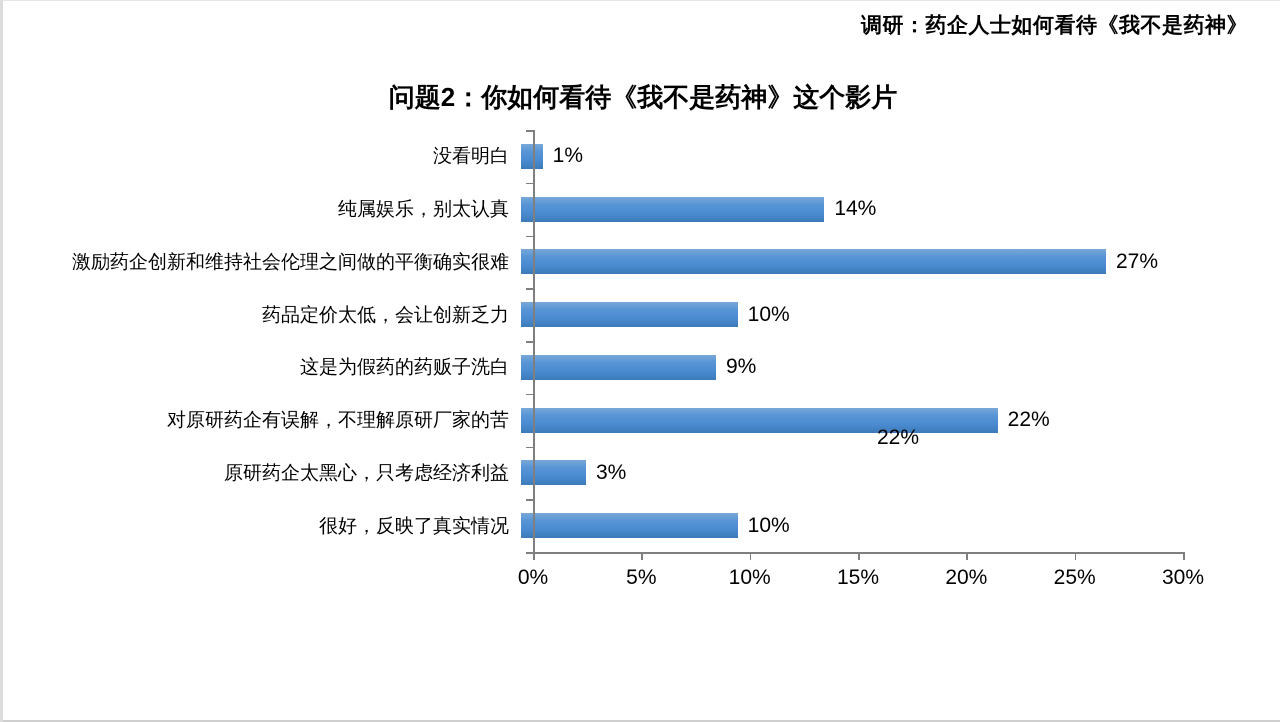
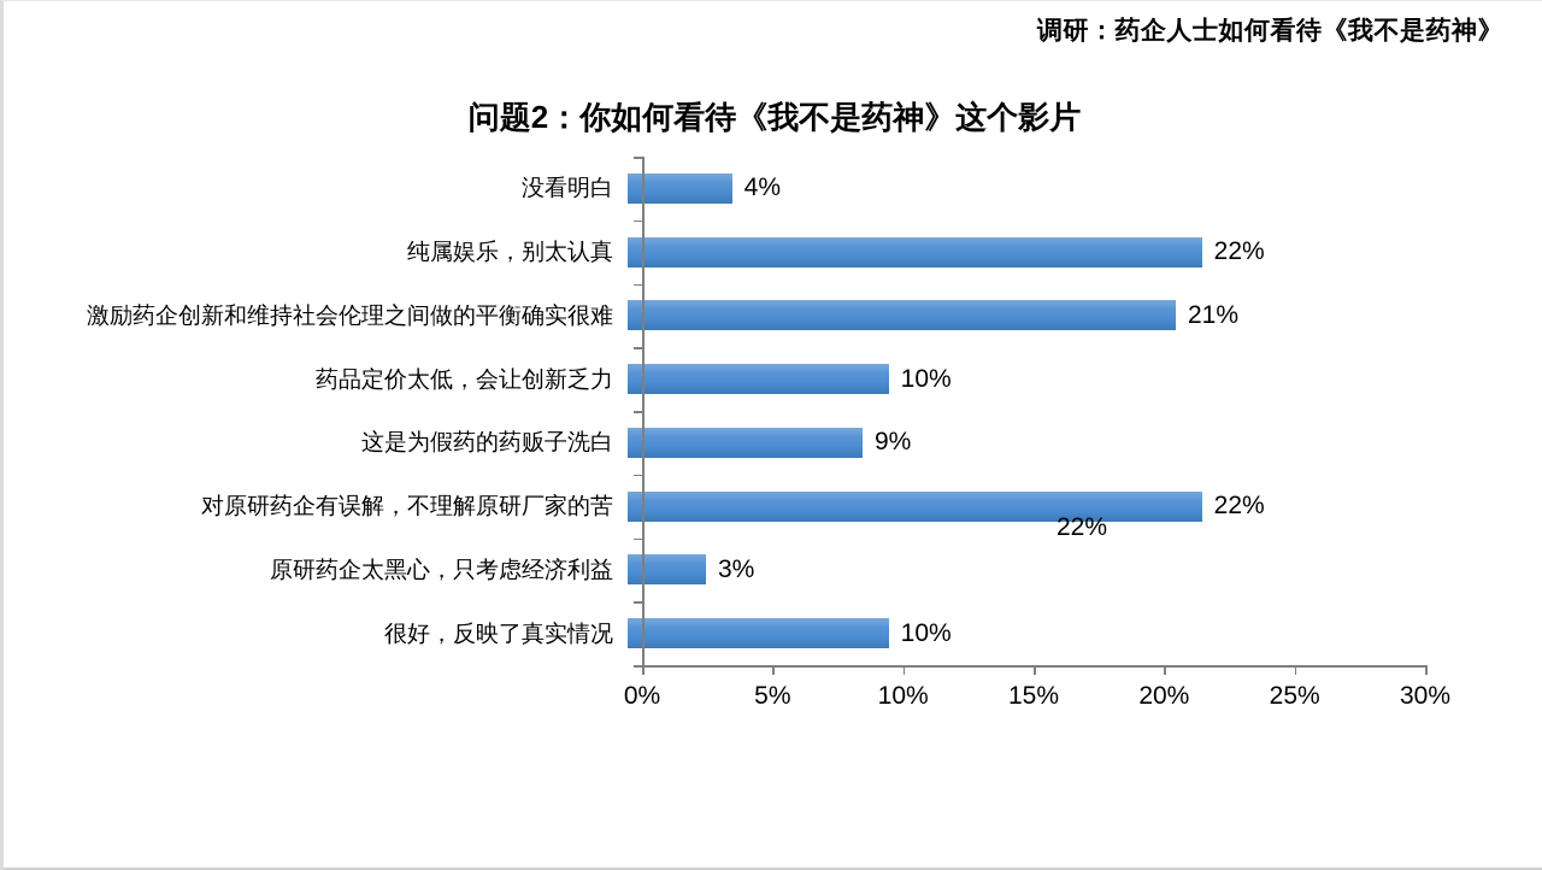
没看明白: 1% -> 4%
纯属娱乐，别太认真: 14% -> 22%
激励药企创新和维持社会伦理之间做的平衡确实很难: 27% -> 21%
